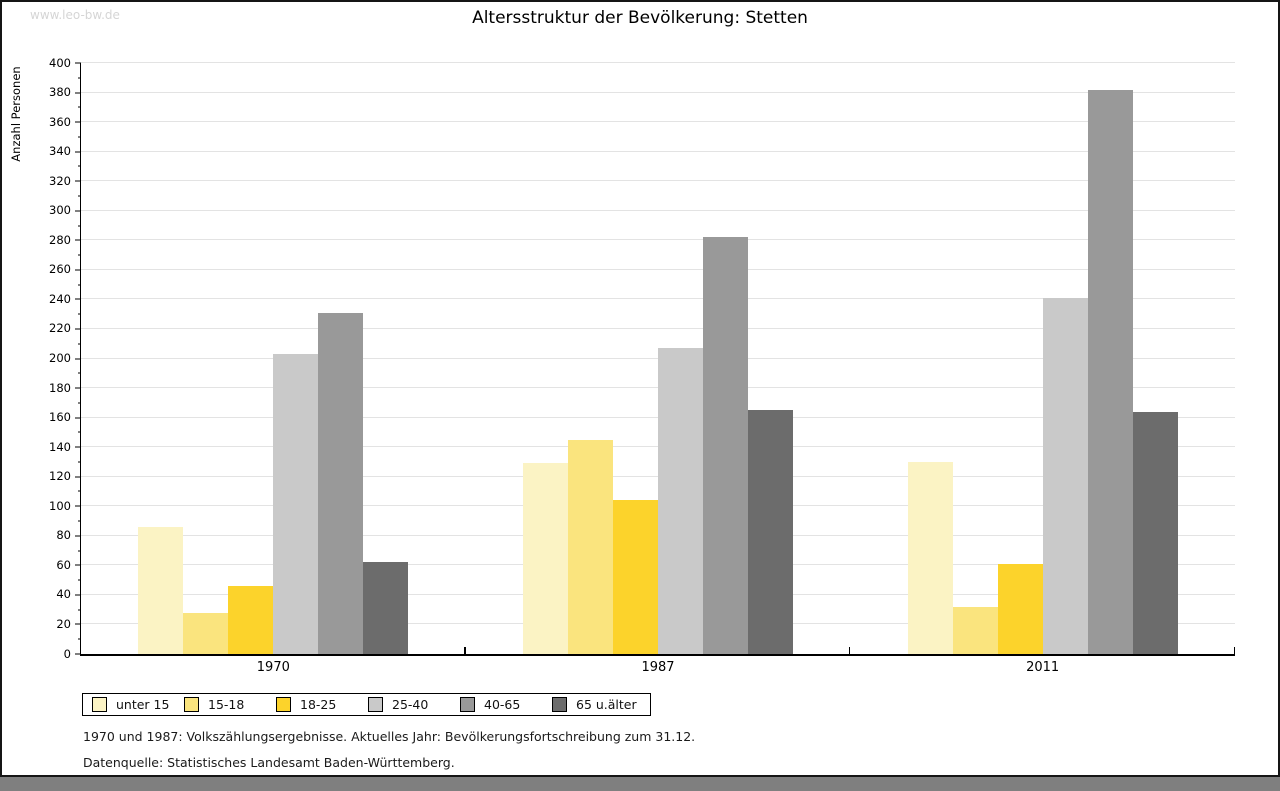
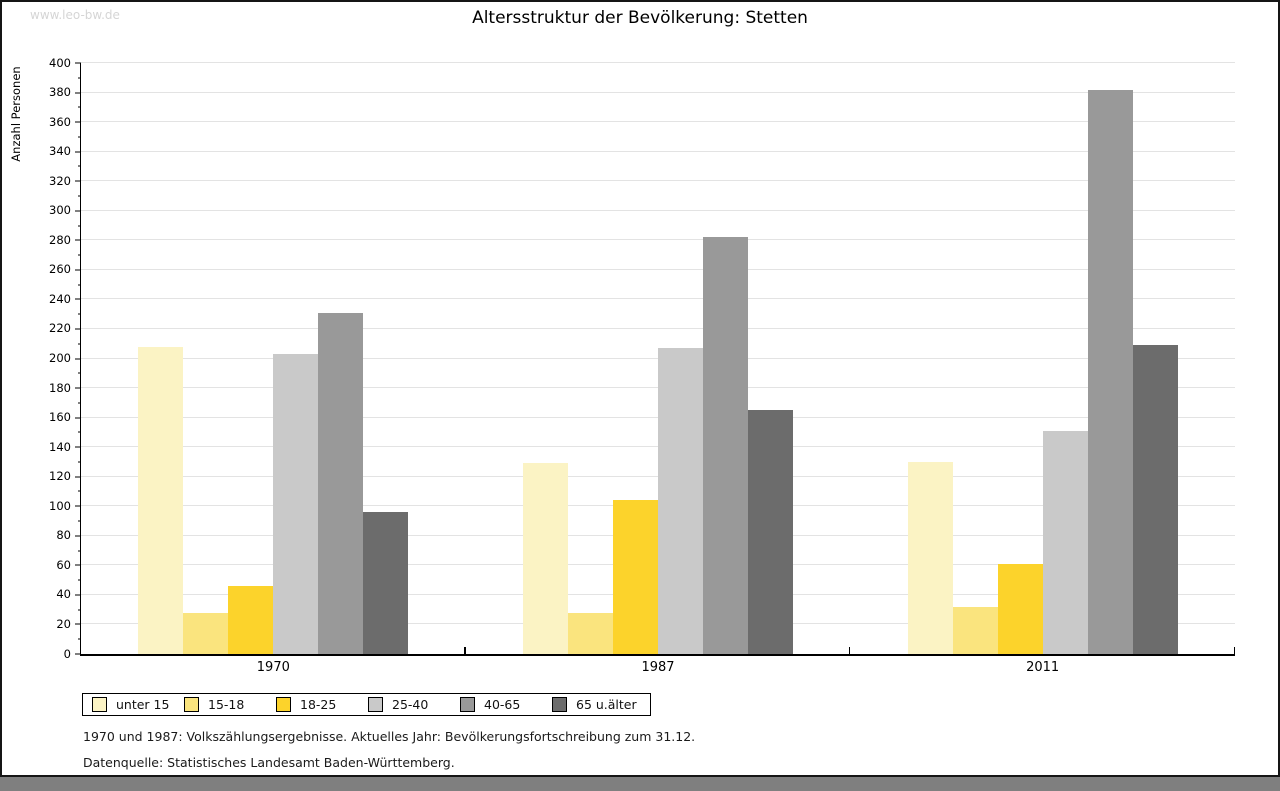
unter 15/1970: 86 -> 208
65 u.älter/1970: 62 -> 96
15-18/1987: 145 -> 28
25-40/2011: 241 -> 151
65 u.älter/2011: 164 -> 209
